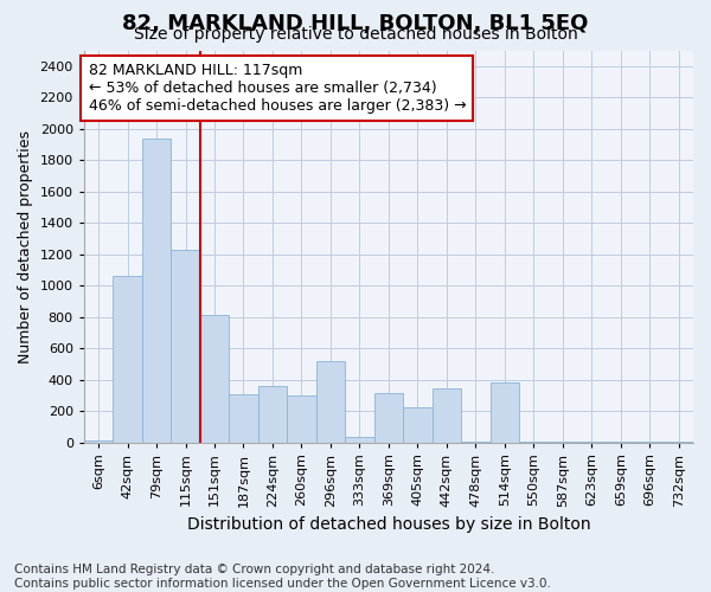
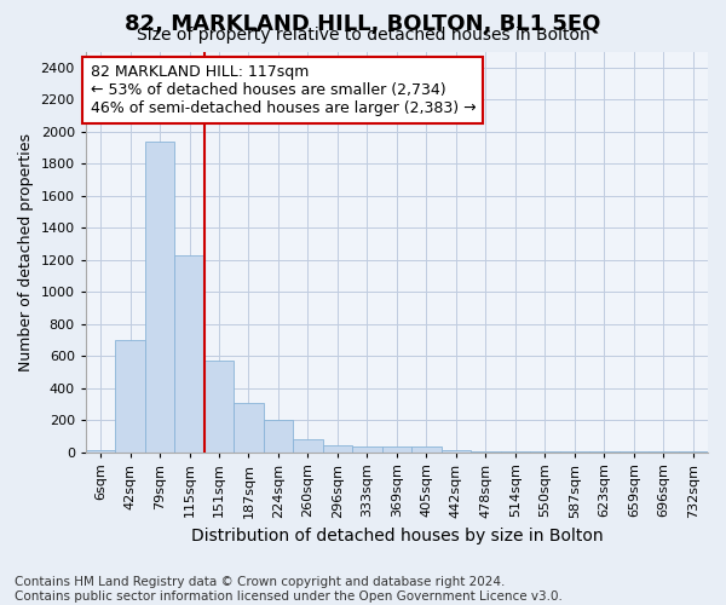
42sqm: 1060 -> 700
151sqm: 810 -> 570
224sqm: 360 -> 200
260sqm: 300 -> 80
296sqm: 520 -> 40
369sqm: 310 -> 30
405sqm: 220 -> 30
442sqm: 340 -> 10
514sqm: 380 -> 0
